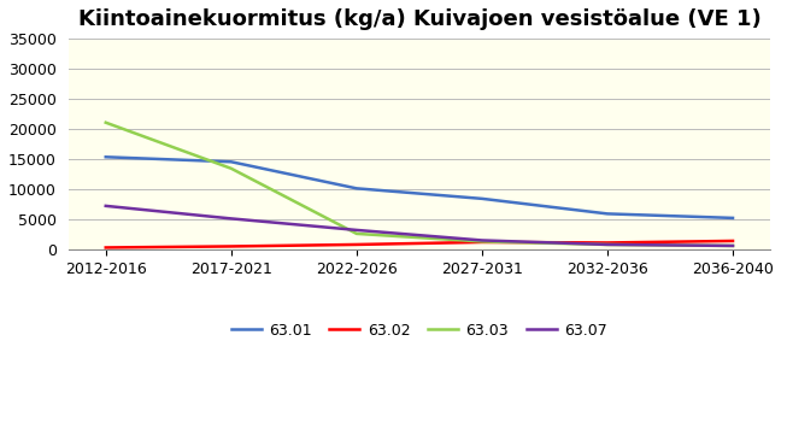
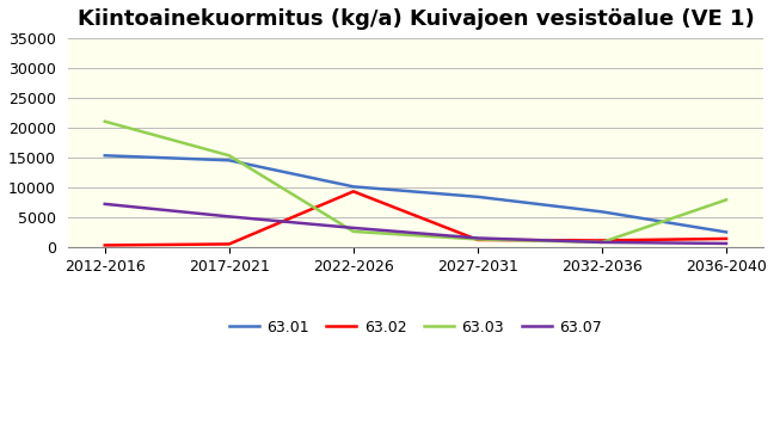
63.03/2017-2021: 13500 -> 15400
63.02/2022-2026: 900 -> 9400
63.01/2036-2040: 5300 -> 2600
63.03/2036-2040: 700 -> 8000
